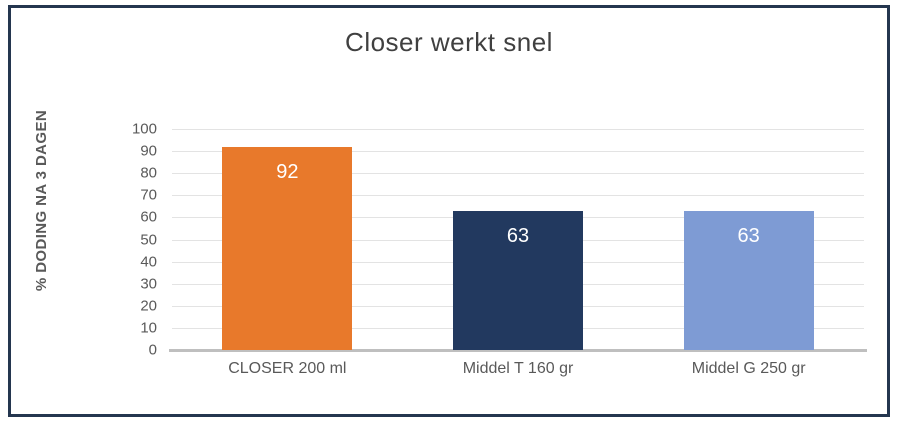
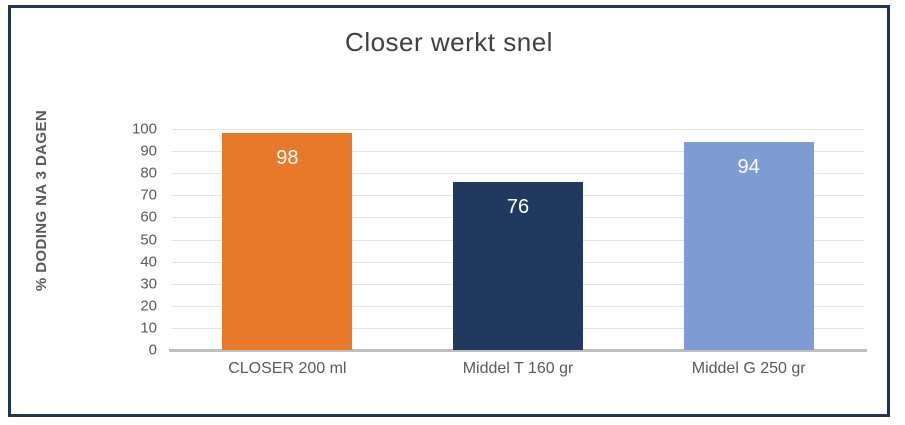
CLOSER 200 ml: 92 -> 98
Middel T 160 gr: 63 -> 76
Middel G 250 gr: 63 -> 94
